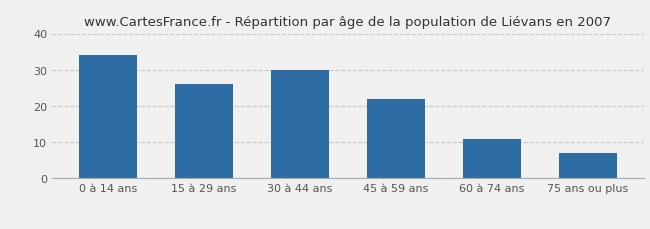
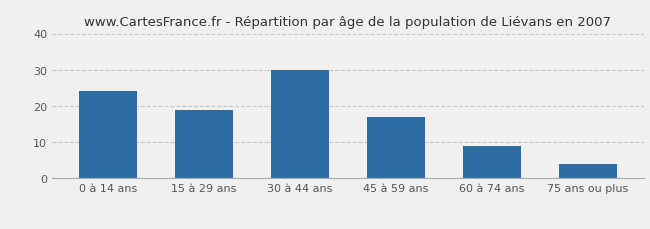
0 à 14 ans: 34 -> 24
15 à 29 ans: 26 -> 19
45 à 59 ans: 22 -> 17
60 à 74 ans: 11 -> 9
75 ans ou plus: 7 -> 4
